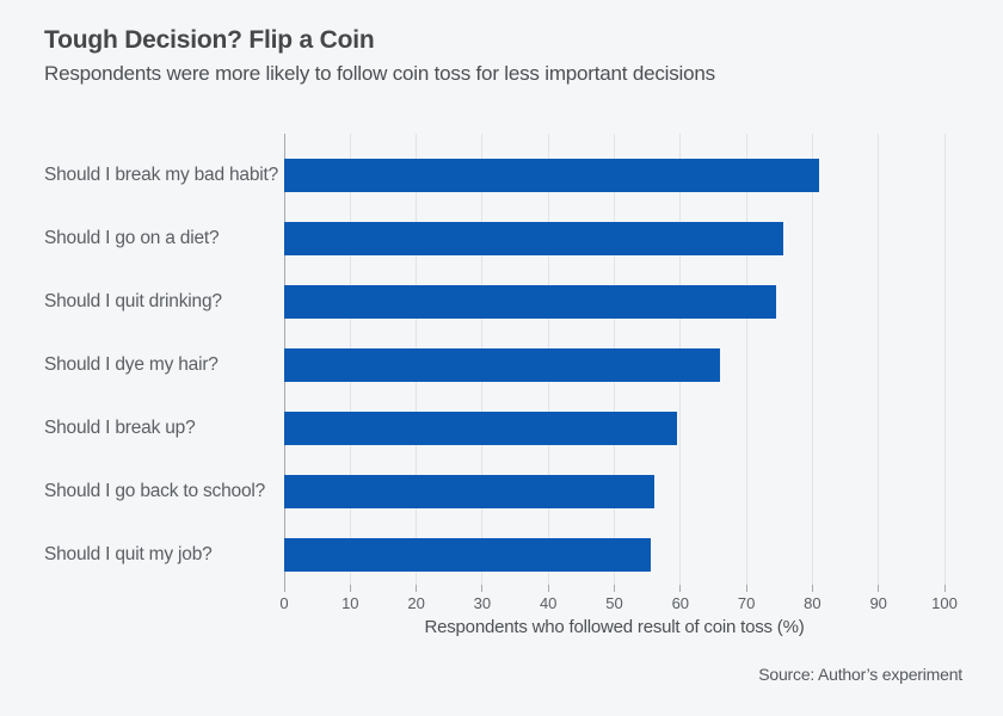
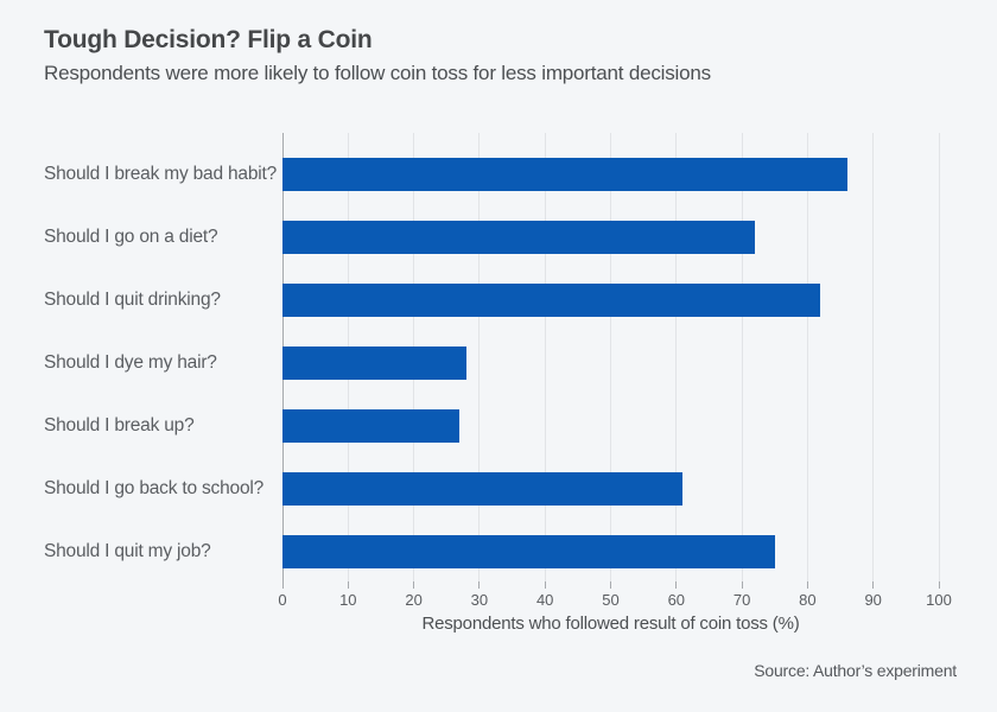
Should I break my bad habit?: 81 -> 86
Should I go on a diet?: 76 -> 72
Should I quit drinking?: 74 -> 82
Should I dye my hair?: 66 -> 28
Should I break up?: 60 -> 27
Should I go back to school?: 56 -> 61
Should I quit my job?: 56 -> 75
